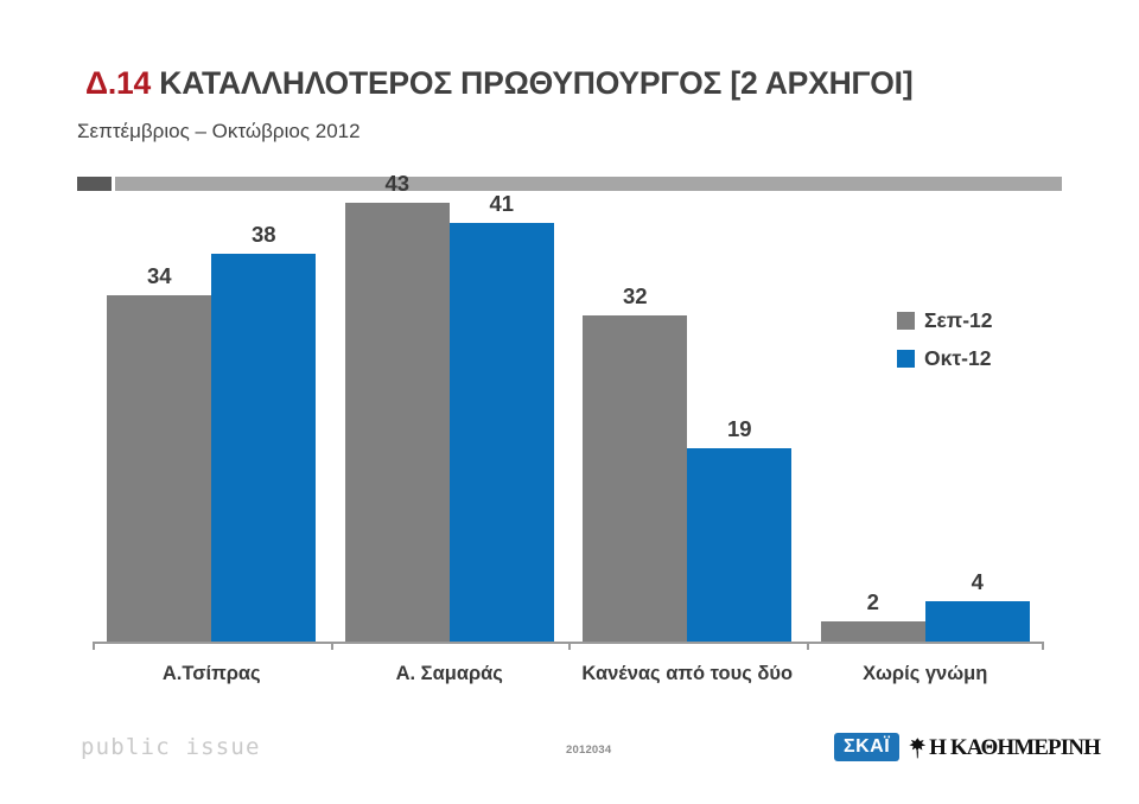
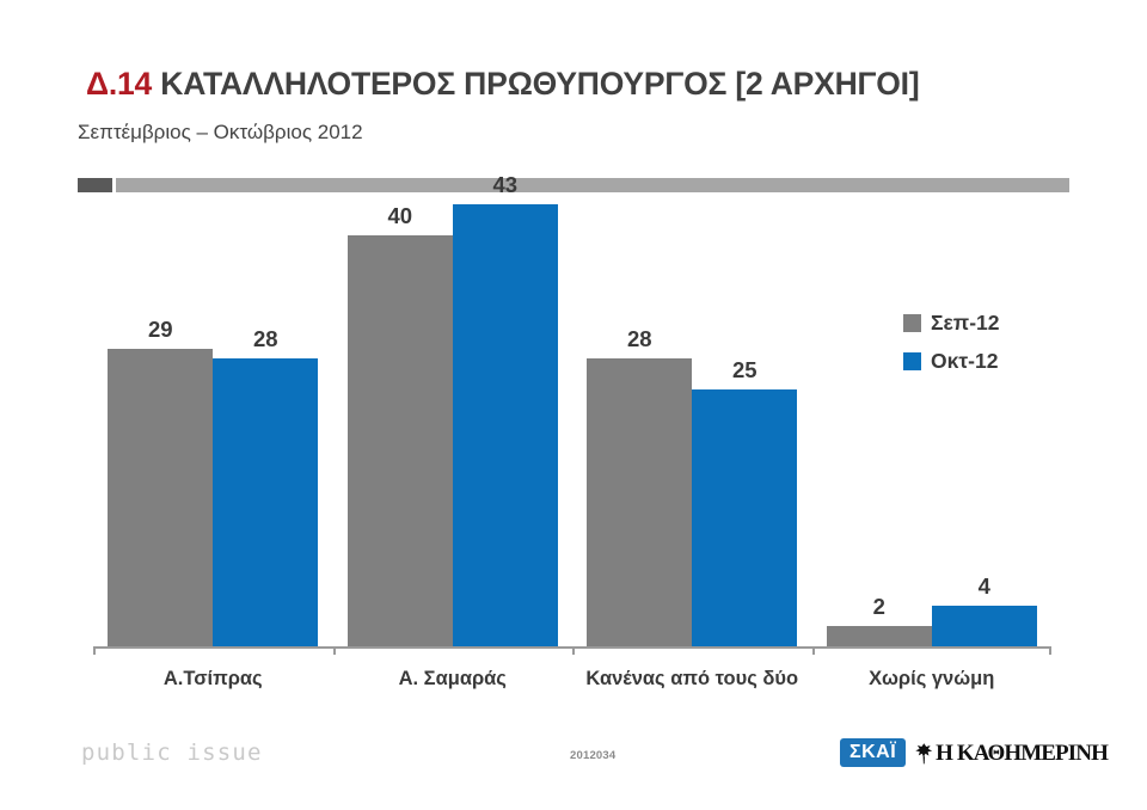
Σεπ-12/Α.Τσίπρας: 34 -> 29
Οκτ-12/Α.Τσίπρας: 38 -> 28
Σεπ-12/Α. Σαμαράς: 43 -> 40
Οκτ-12/Α. Σαμαράς: 41 -> 43
Σεπ-12/Κανένας από τους δύο: 32 -> 28
Οκτ-12/Κανένας από τους δύο: 19 -> 25
